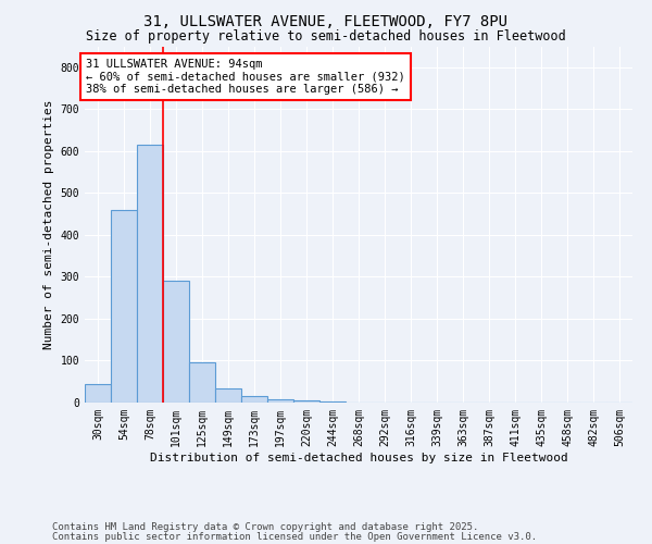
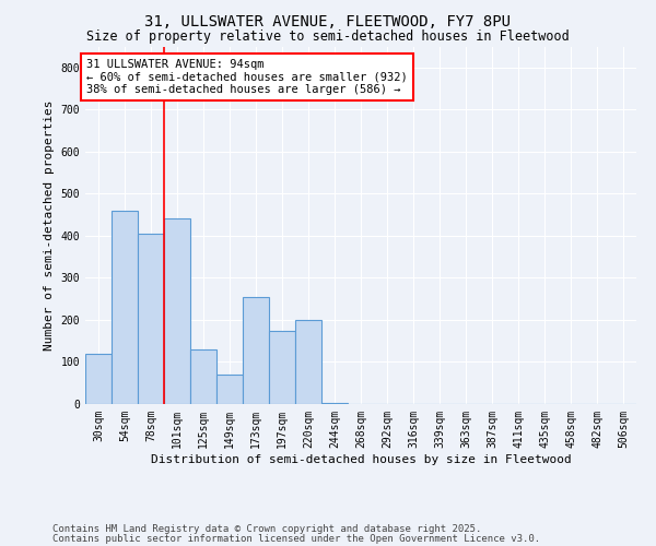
30sqm: 45 -> 120
78sqm: 615 -> 405
101sqm: 290 -> 440
125sqm: 95 -> 130
149sqm: 35 -> 70
173sqm: 15 -> 255
197sqm: 8 -> 175
220sqm: 5 -> 200
